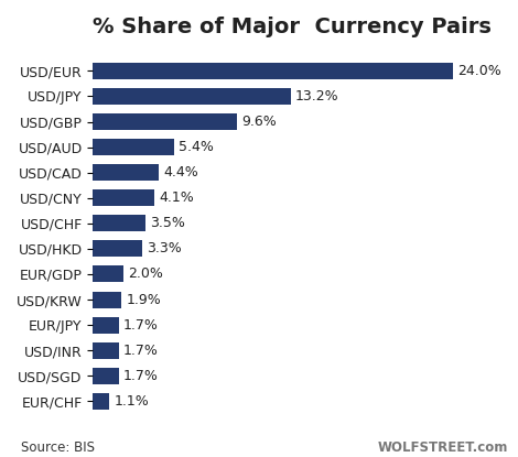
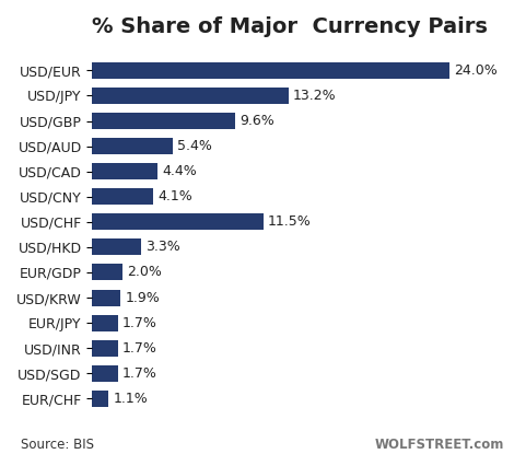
USD/CHF: 3.5% -> 11.5%
